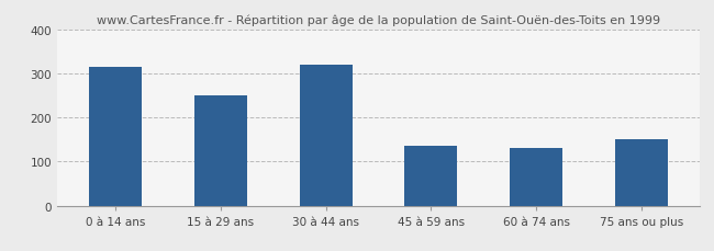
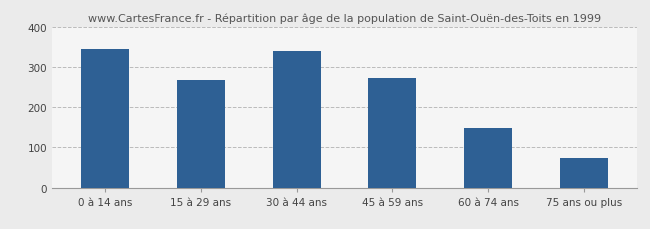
0 à 14 ans: 315 -> 345
15 à 29 ans: 250 -> 268
30 à 44 ans: 320 -> 340
45 à 59 ans: 135 -> 273
60 à 74 ans: 130 -> 148
75 ans ou plus: 150 -> 73
